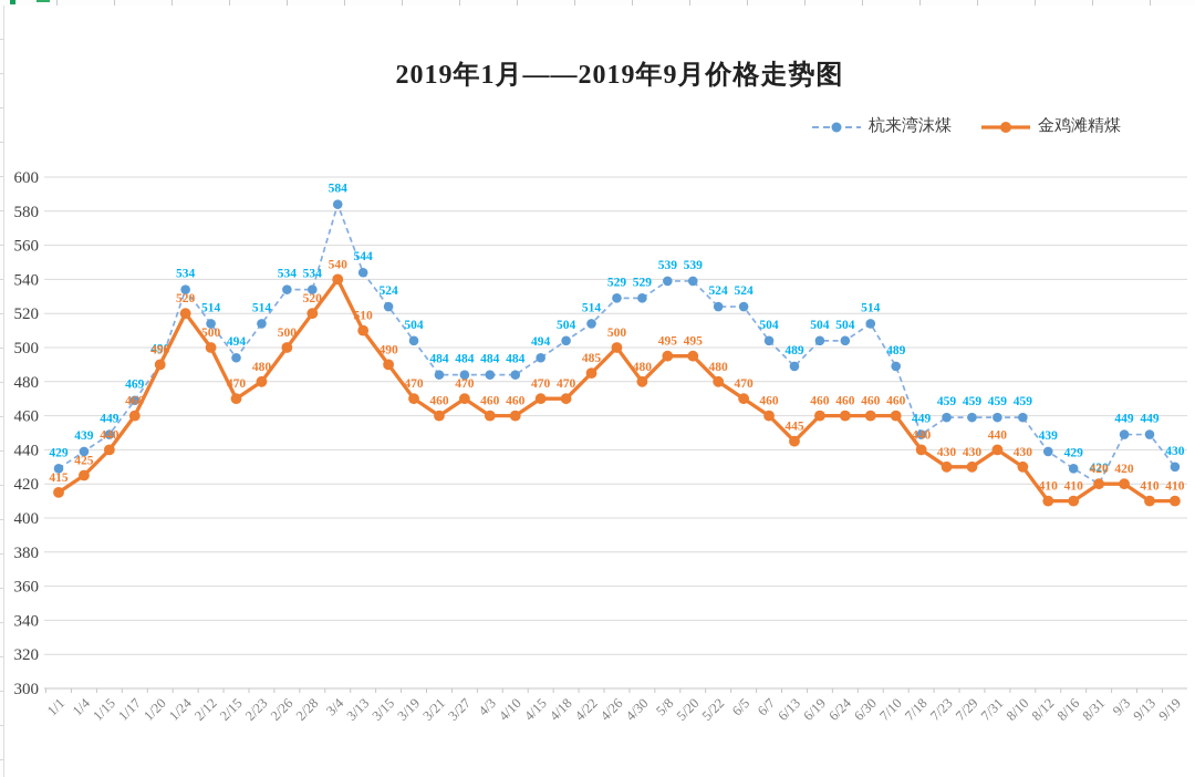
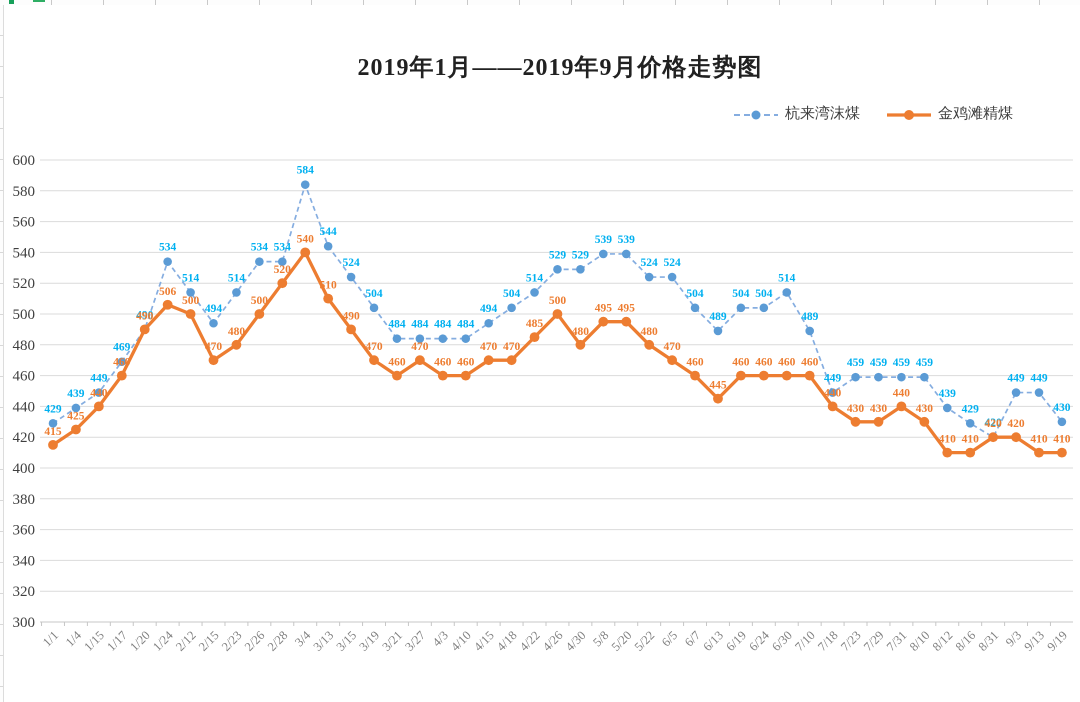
金鸡滩精煤/1/24: 520 -> 506
